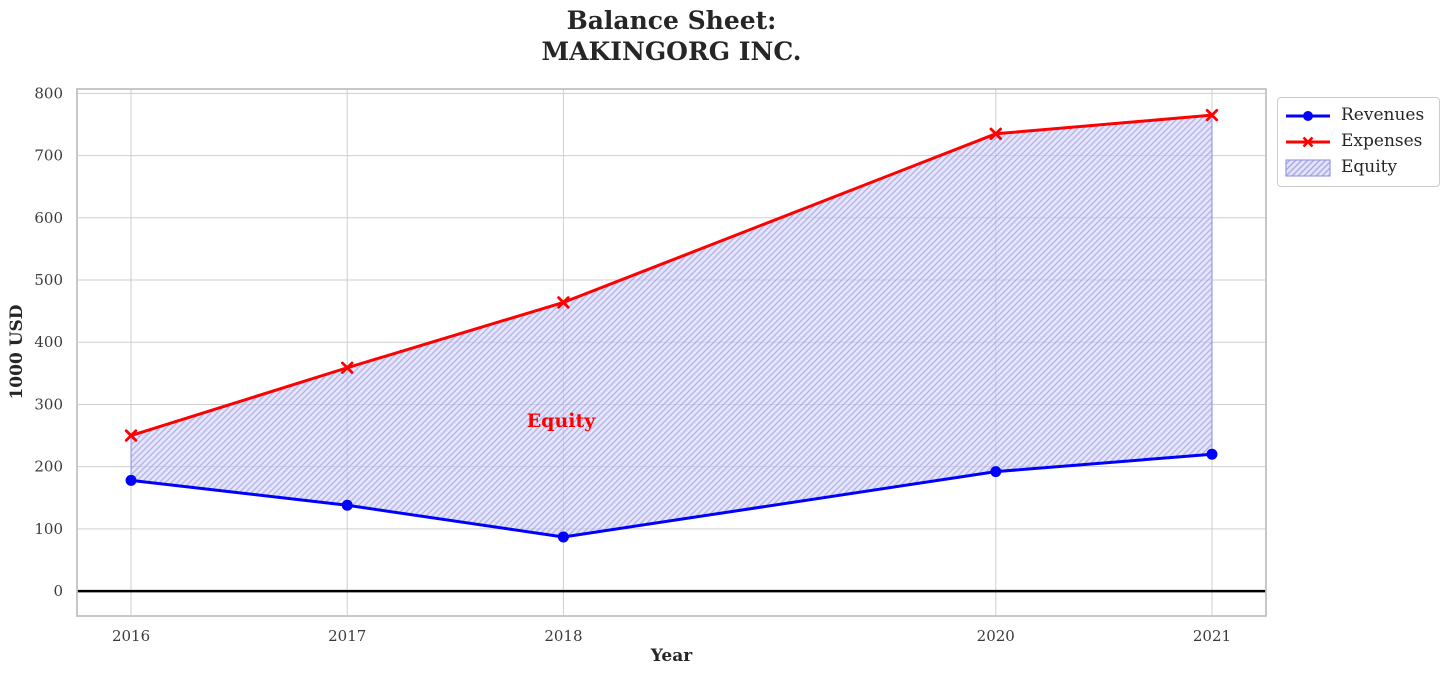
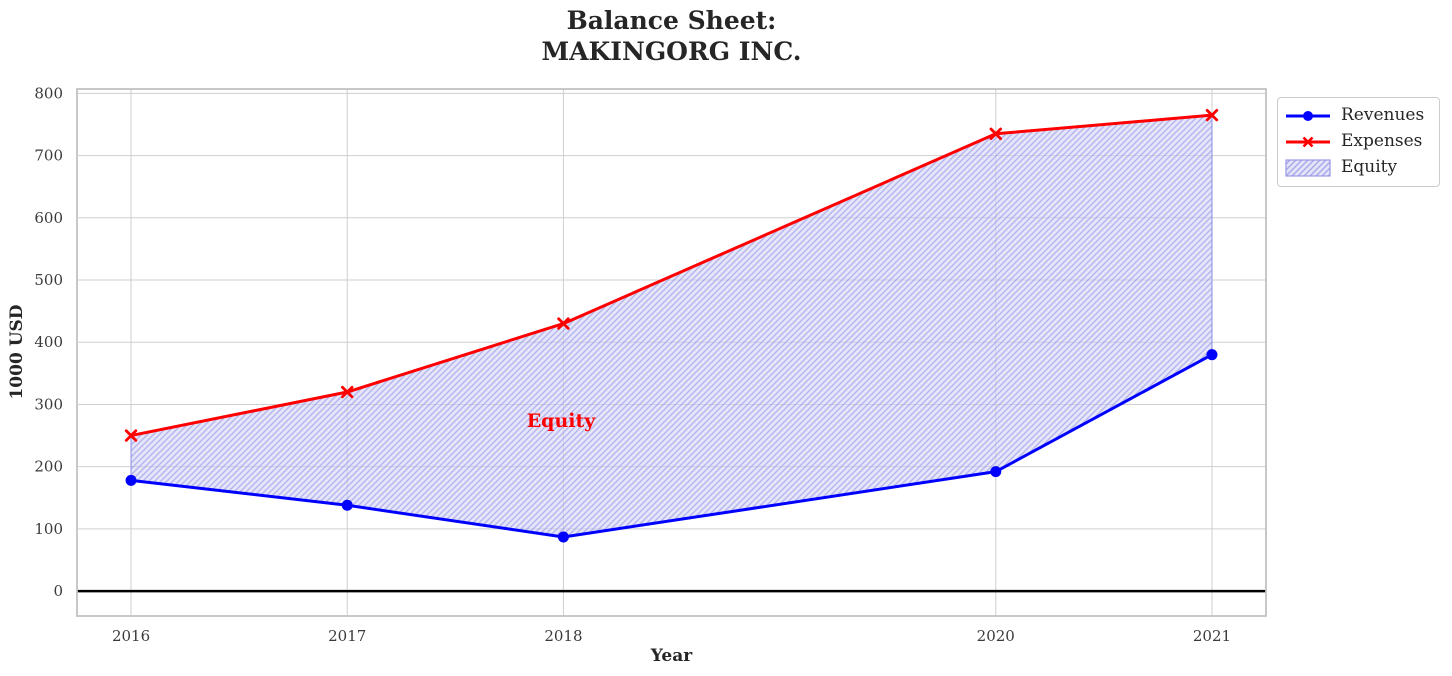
Expenses/2017: 360 -> 320
Expenses/2018: 460 -> 430
Revenues/2021: 220 -> 380
